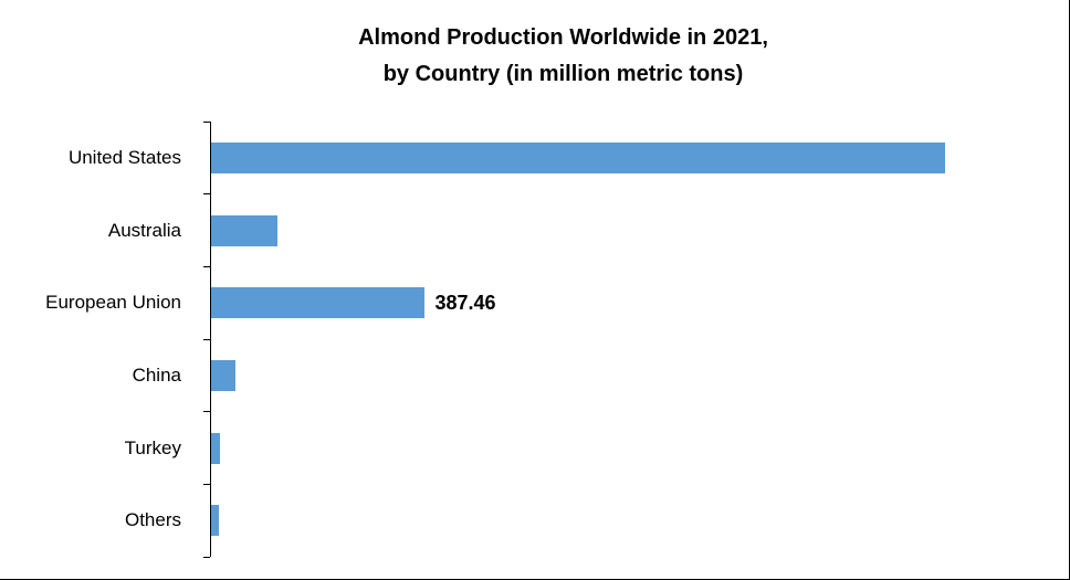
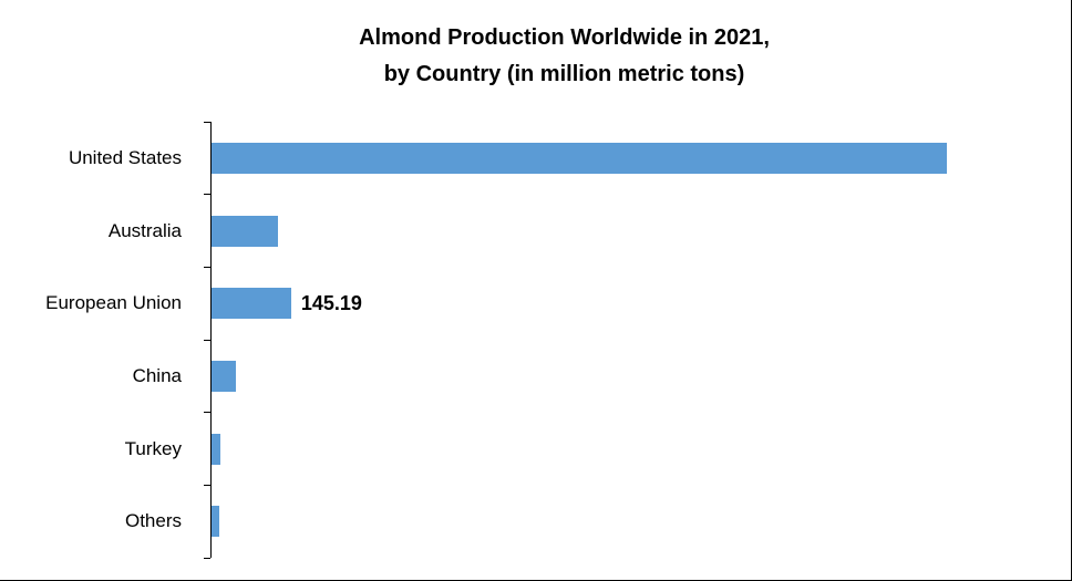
European Union: 387.46 -> 145.19
